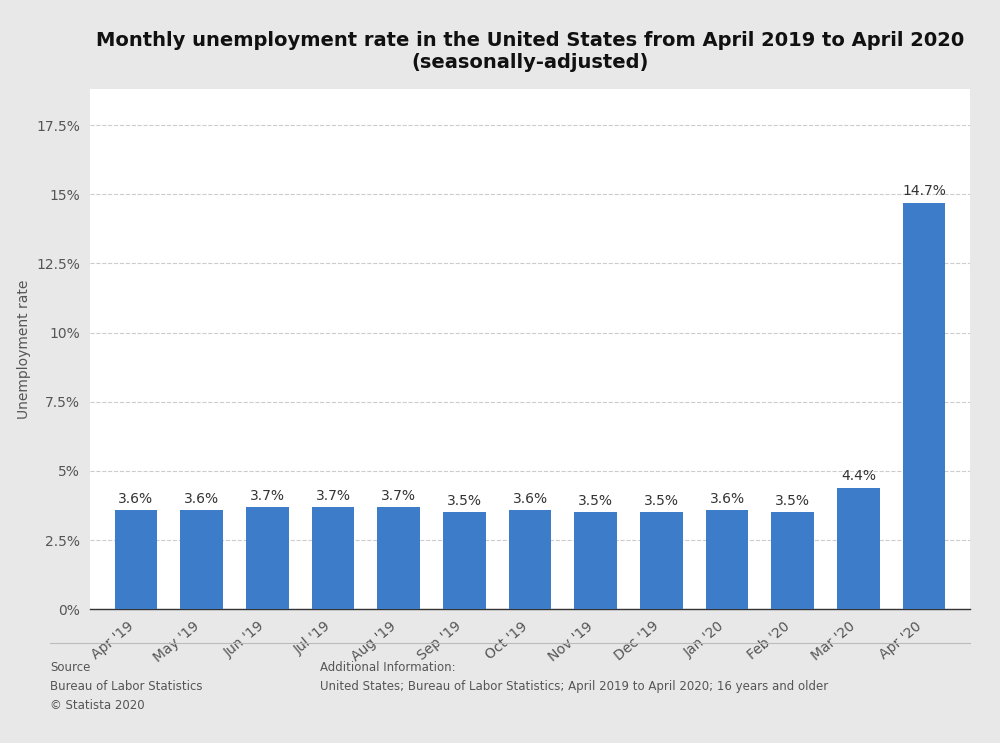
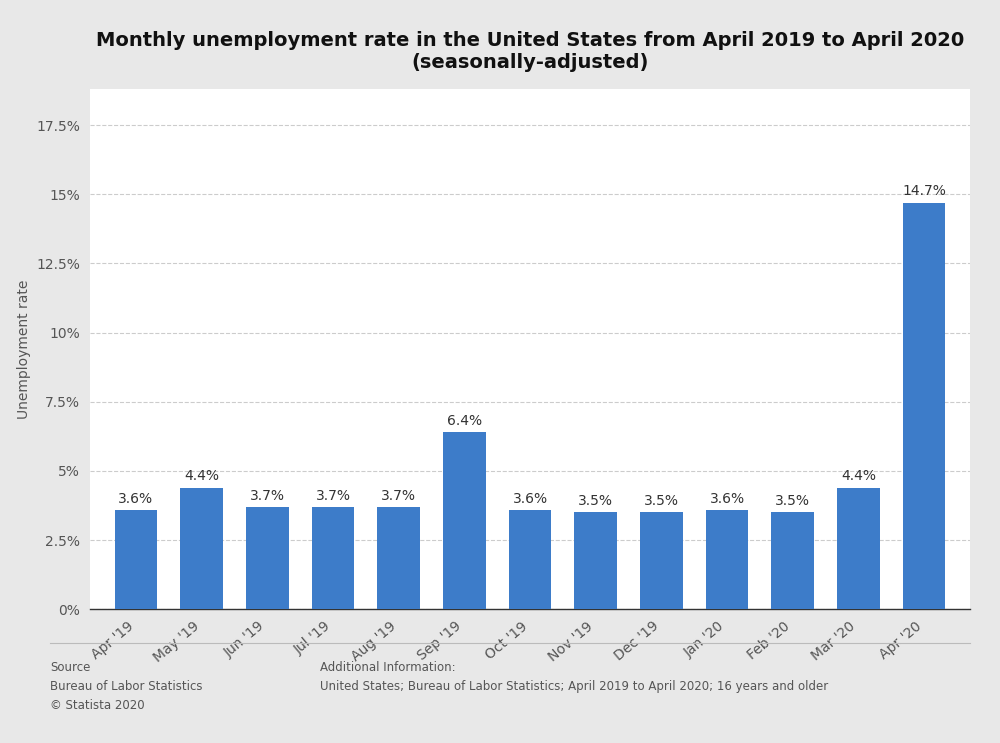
May '19: 3.6% -> 4.4%
Sep '19: 3.5% -> 6.4%
